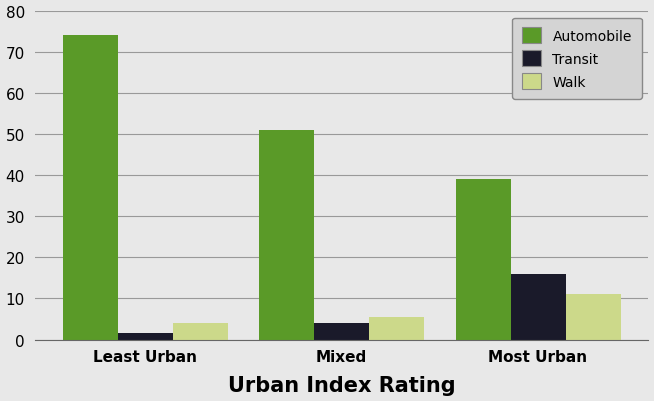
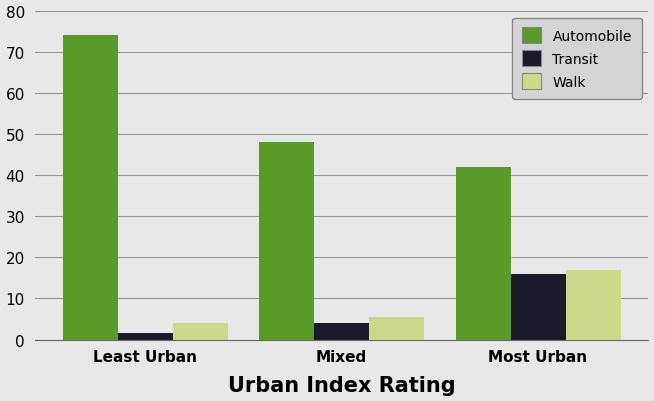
Automobile/Mixed: 51 -> 48
Automobile/Most Urban: 39 -> 42
Walk/Most Urban: 11.0 -> 17.0
